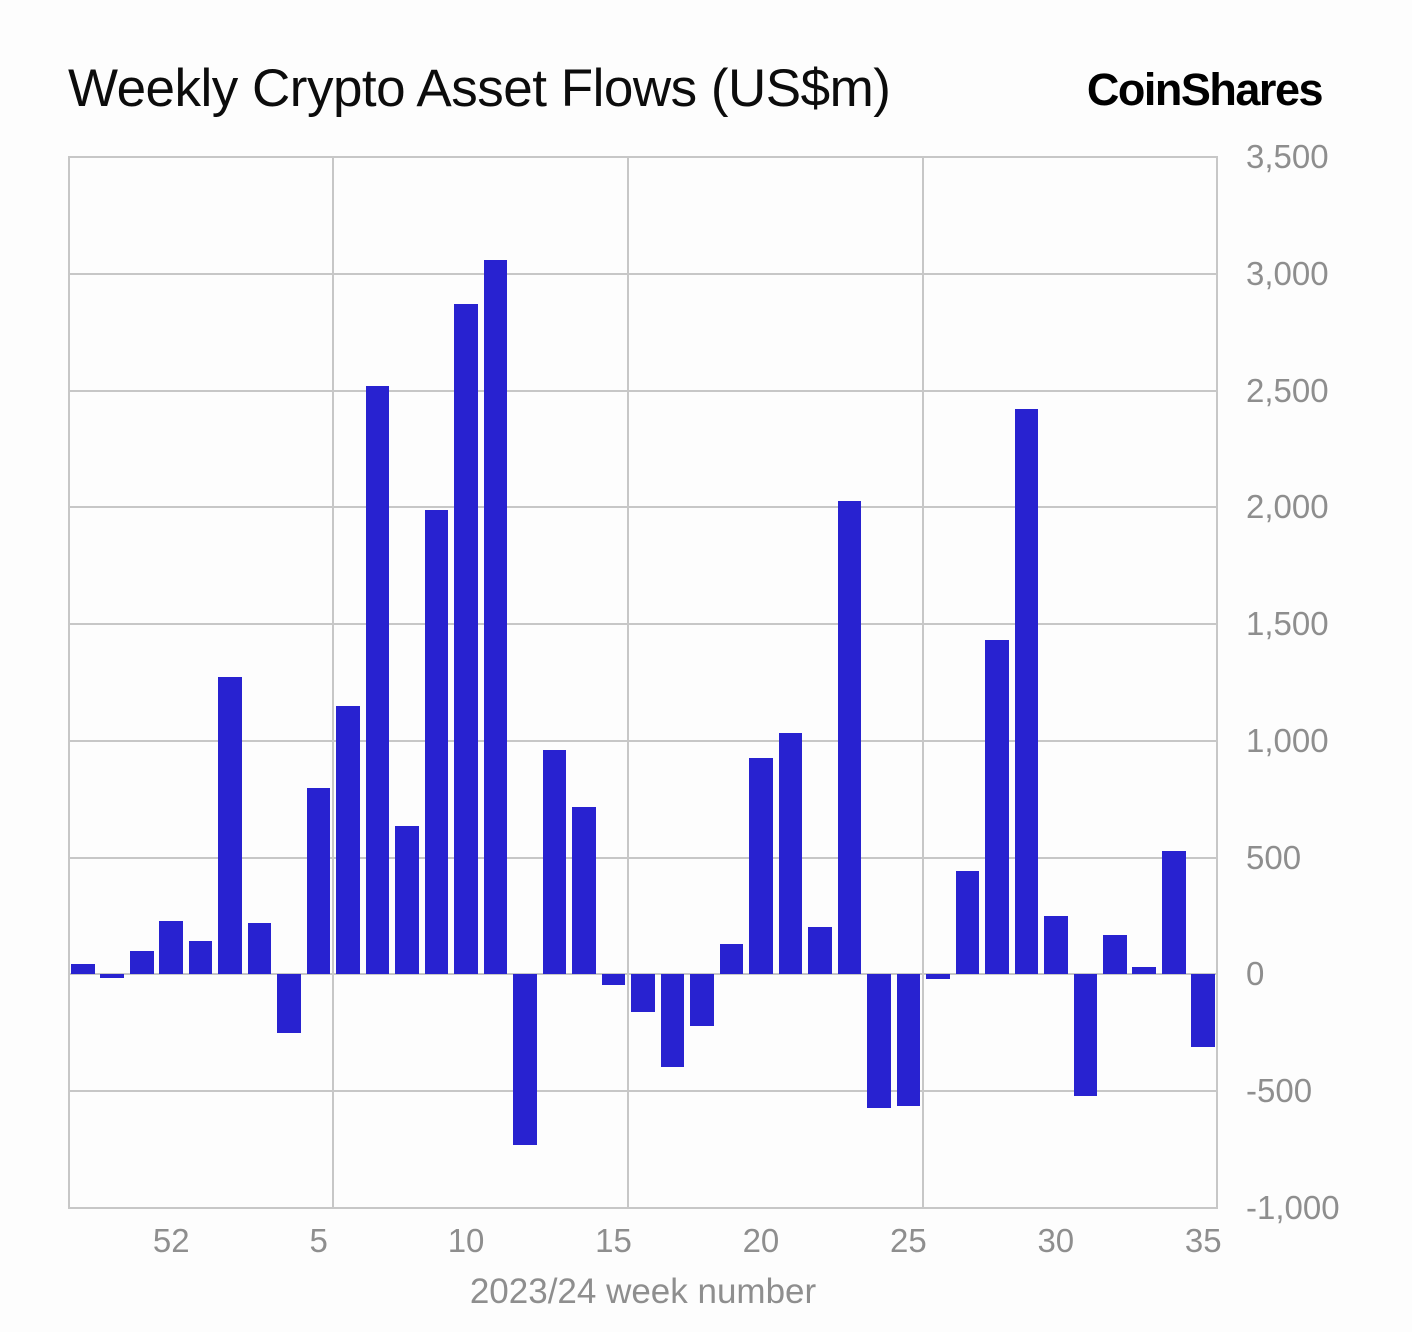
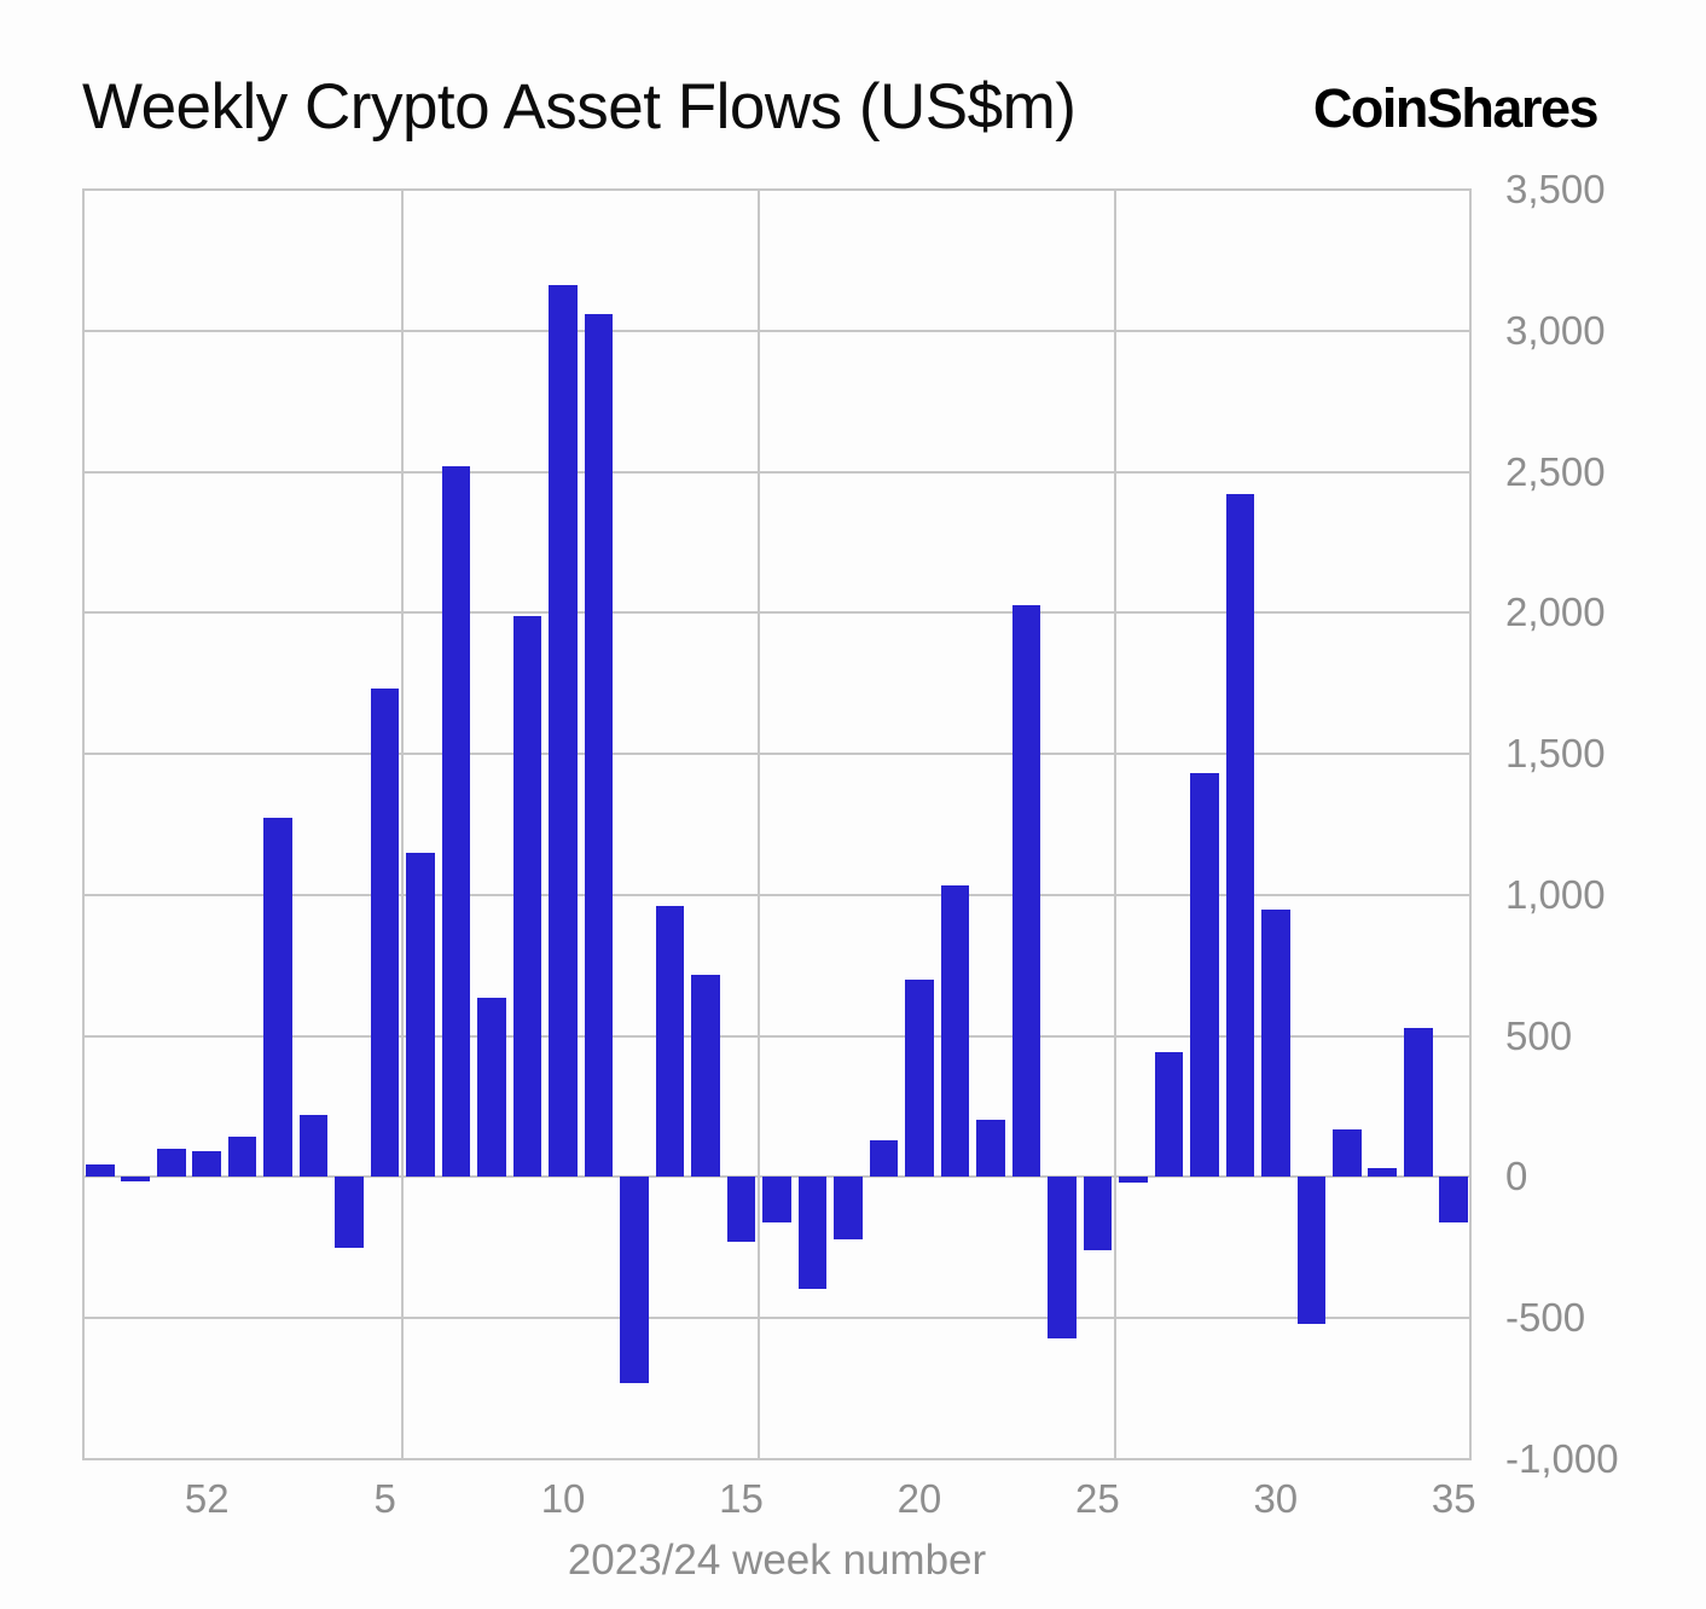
52: 230 -> 90
5: 800 -> 1730
10: 2870 -> 3160
15: -40 -> -230
20: 920 -> 700
25: -560 -> -260
30: 250 -> 950
35: -310 -> -160
